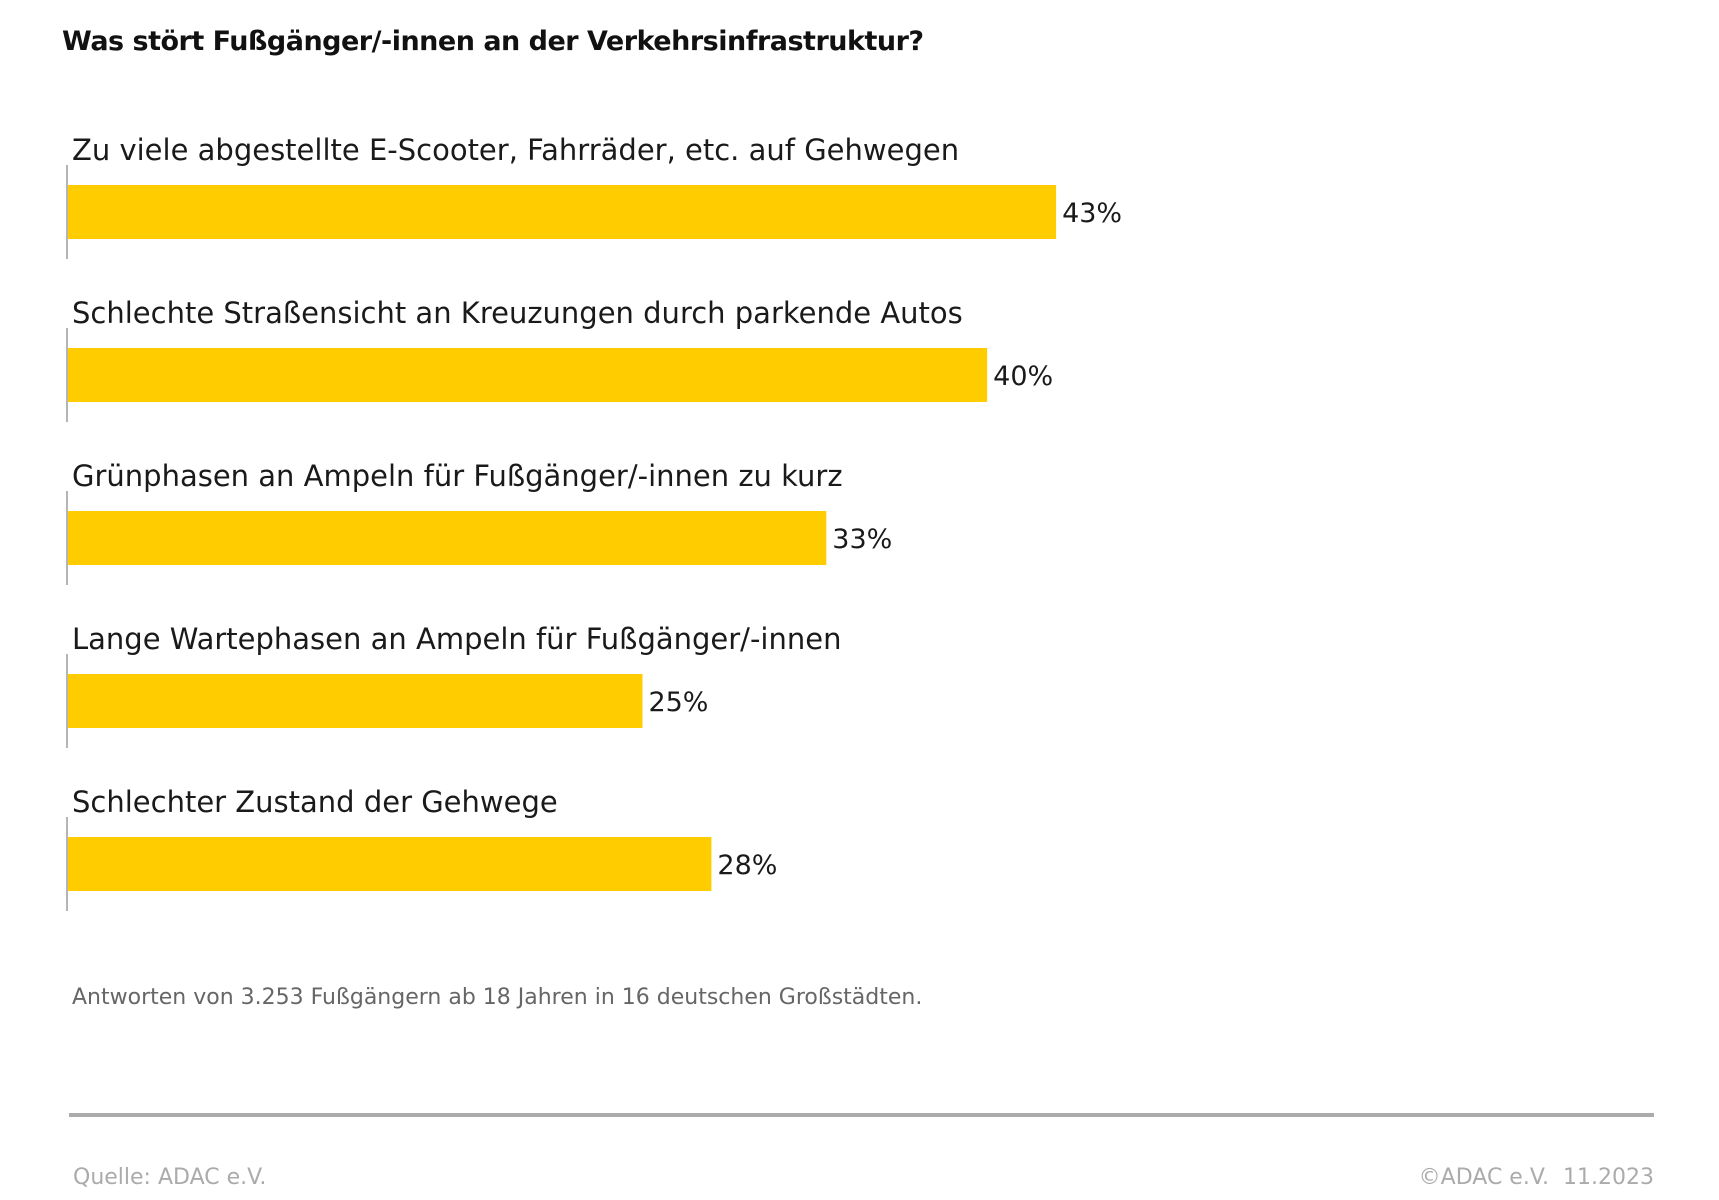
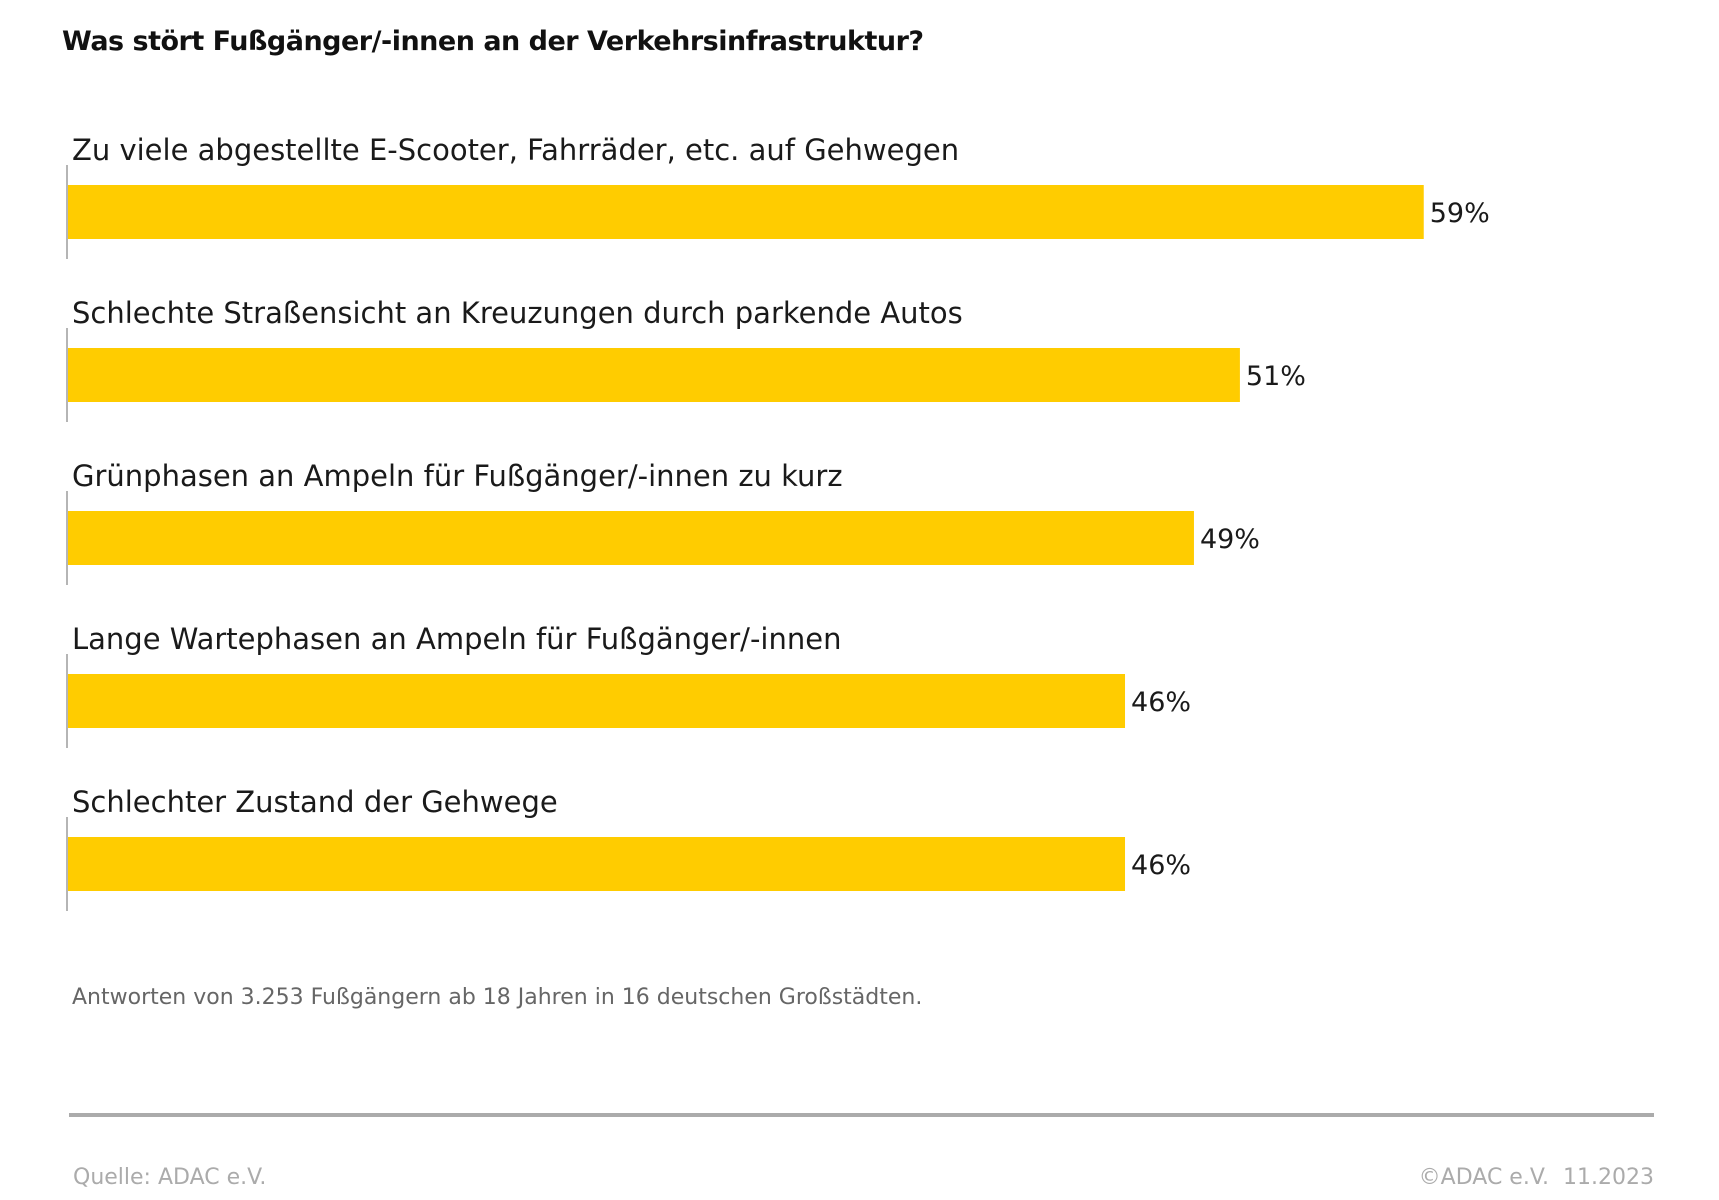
Zu viele abgestellte E-Scooter, Fahrräder, etc. auf Gehwegen: 43% -> 59%
Schlechte Straßensicht an Kreuzungen durch parkende Autos: 40% -> 51%
Grünphasen an Ampeln für Fußgänger/-innen zu kurz: 33% -> 49%
Lange Wartephasen an Ampeln für Fußgänger/-innen: 25% -> 46%
Schlechter Zustand der Gehwege: 28% -> 46%
